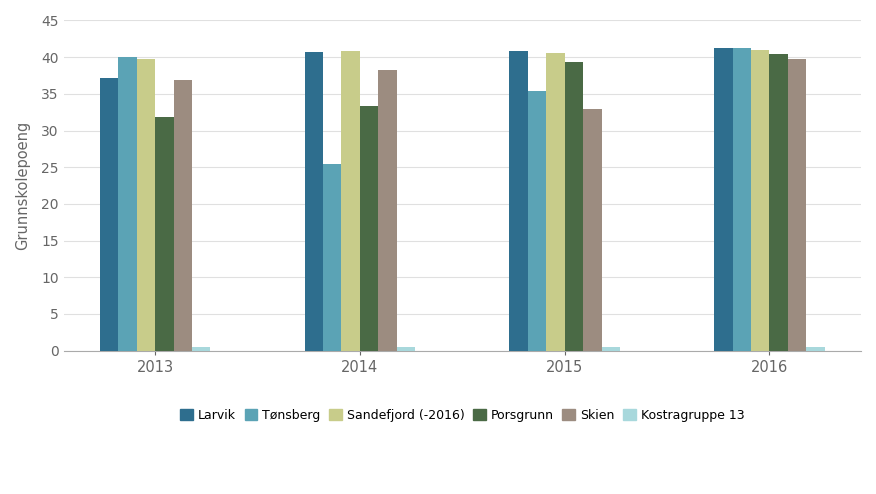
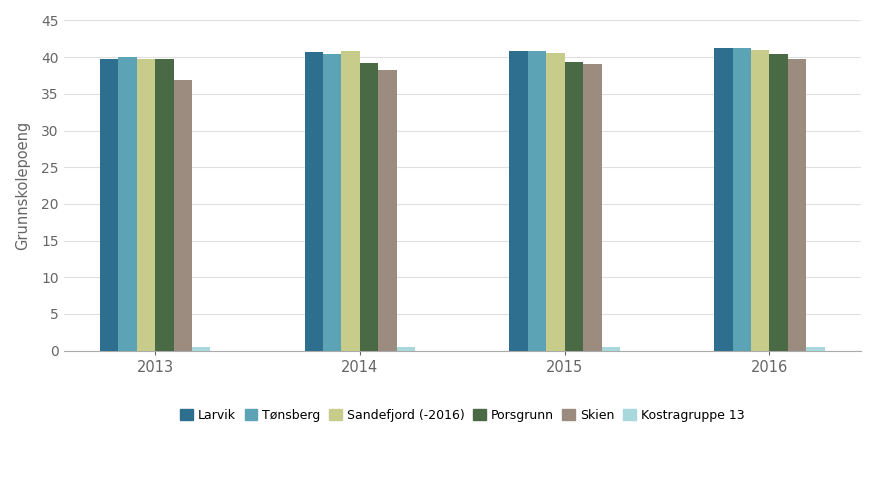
Larvik/2013: 37.2 -> 39.8
Porsgrunn/2013: 31.8 -> 39.7
Tønsberg/2014: 25.4 -> 40.4
Porsgrunn/2014: 33.4 -> 39.2
Tønsberg/2015: 35.4 -> 40.8
Skien/2015: 33.0 -> 39.1
